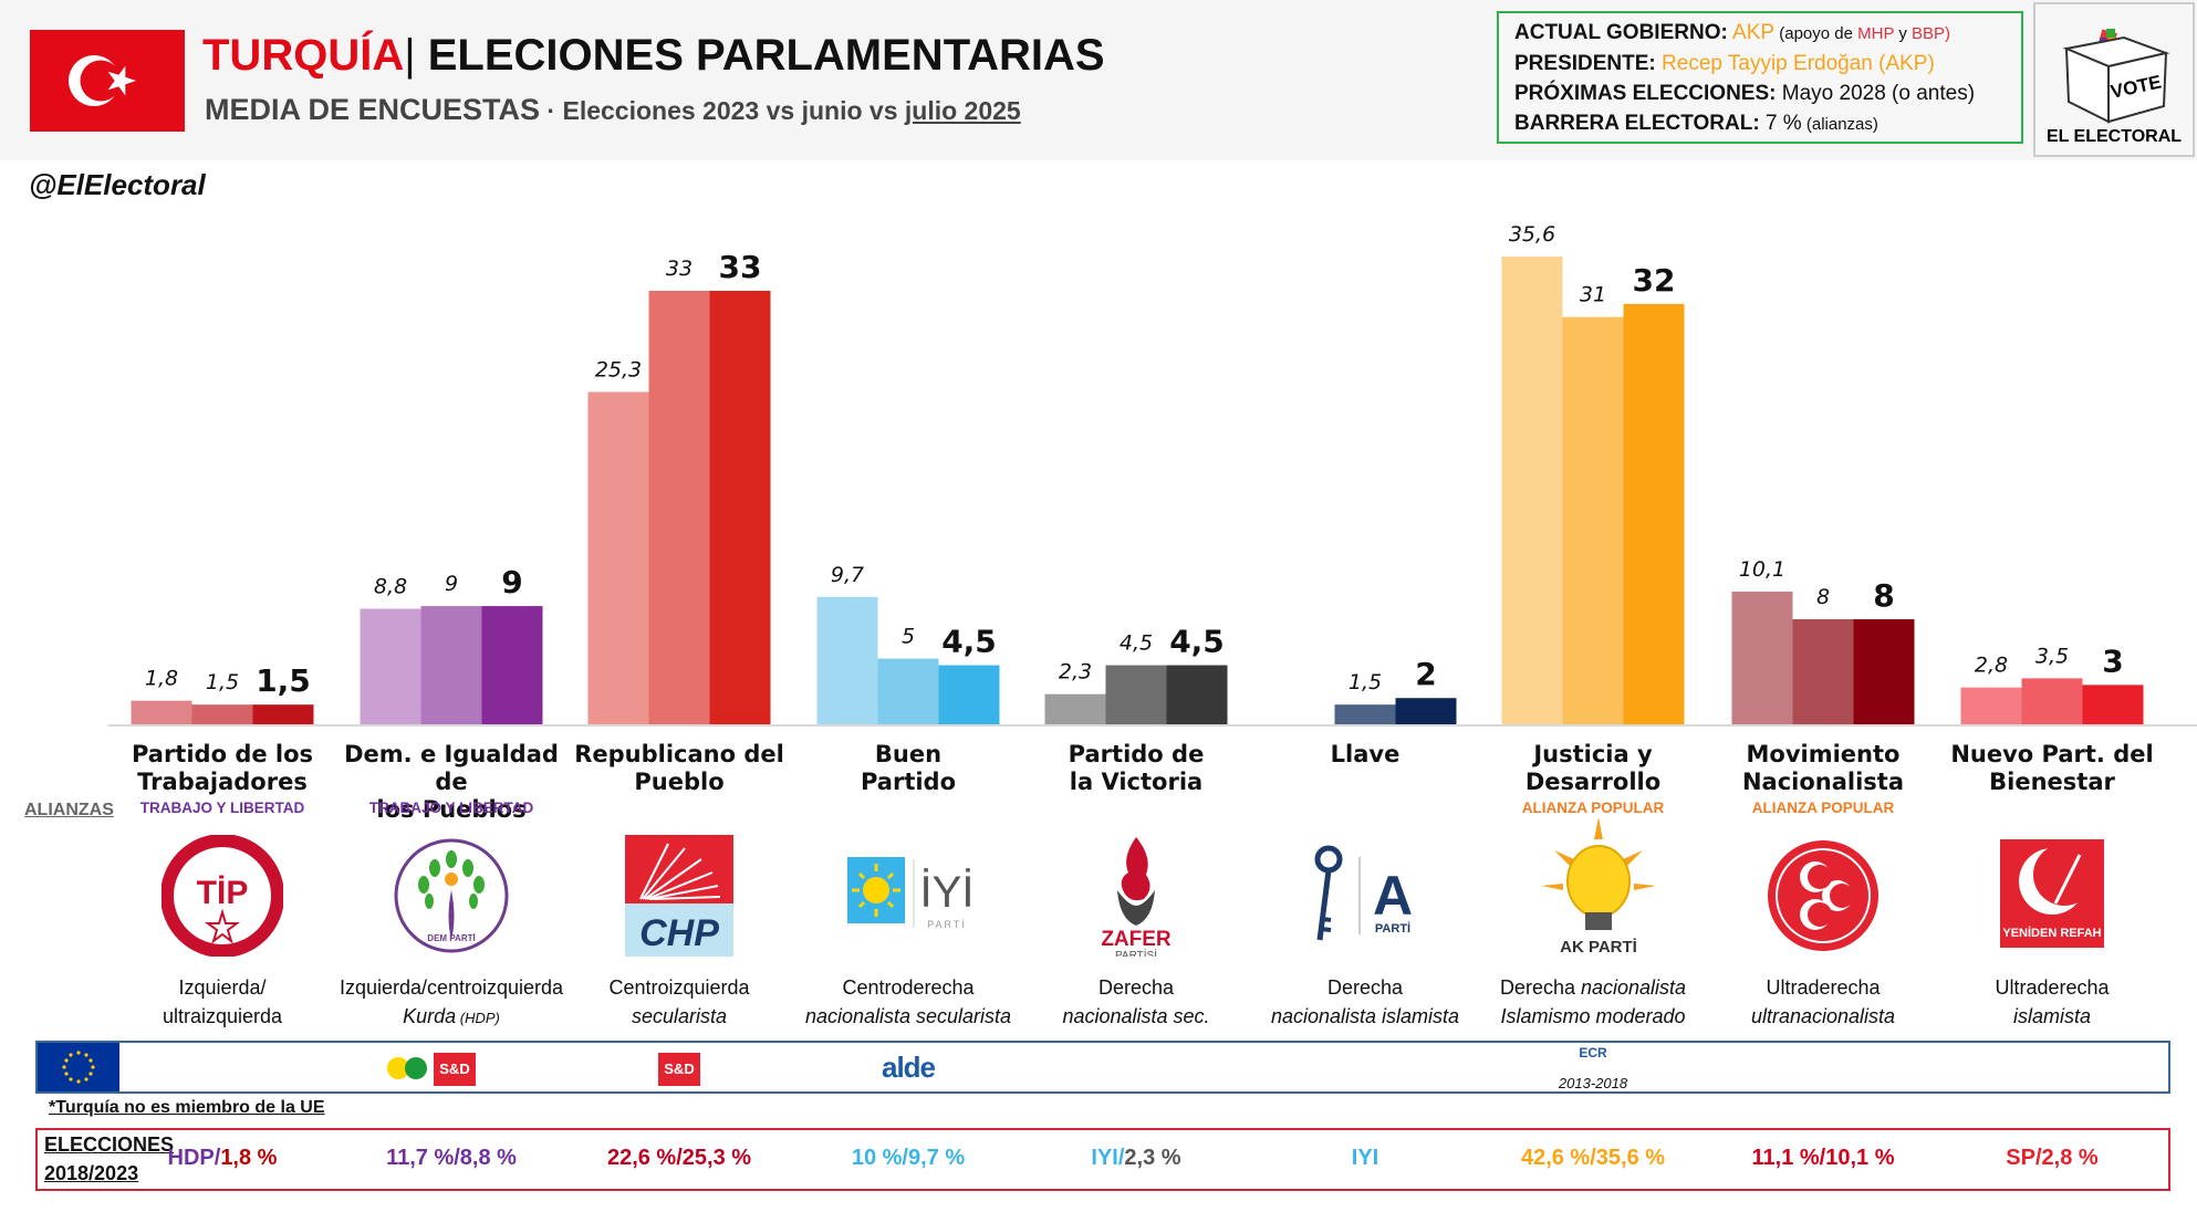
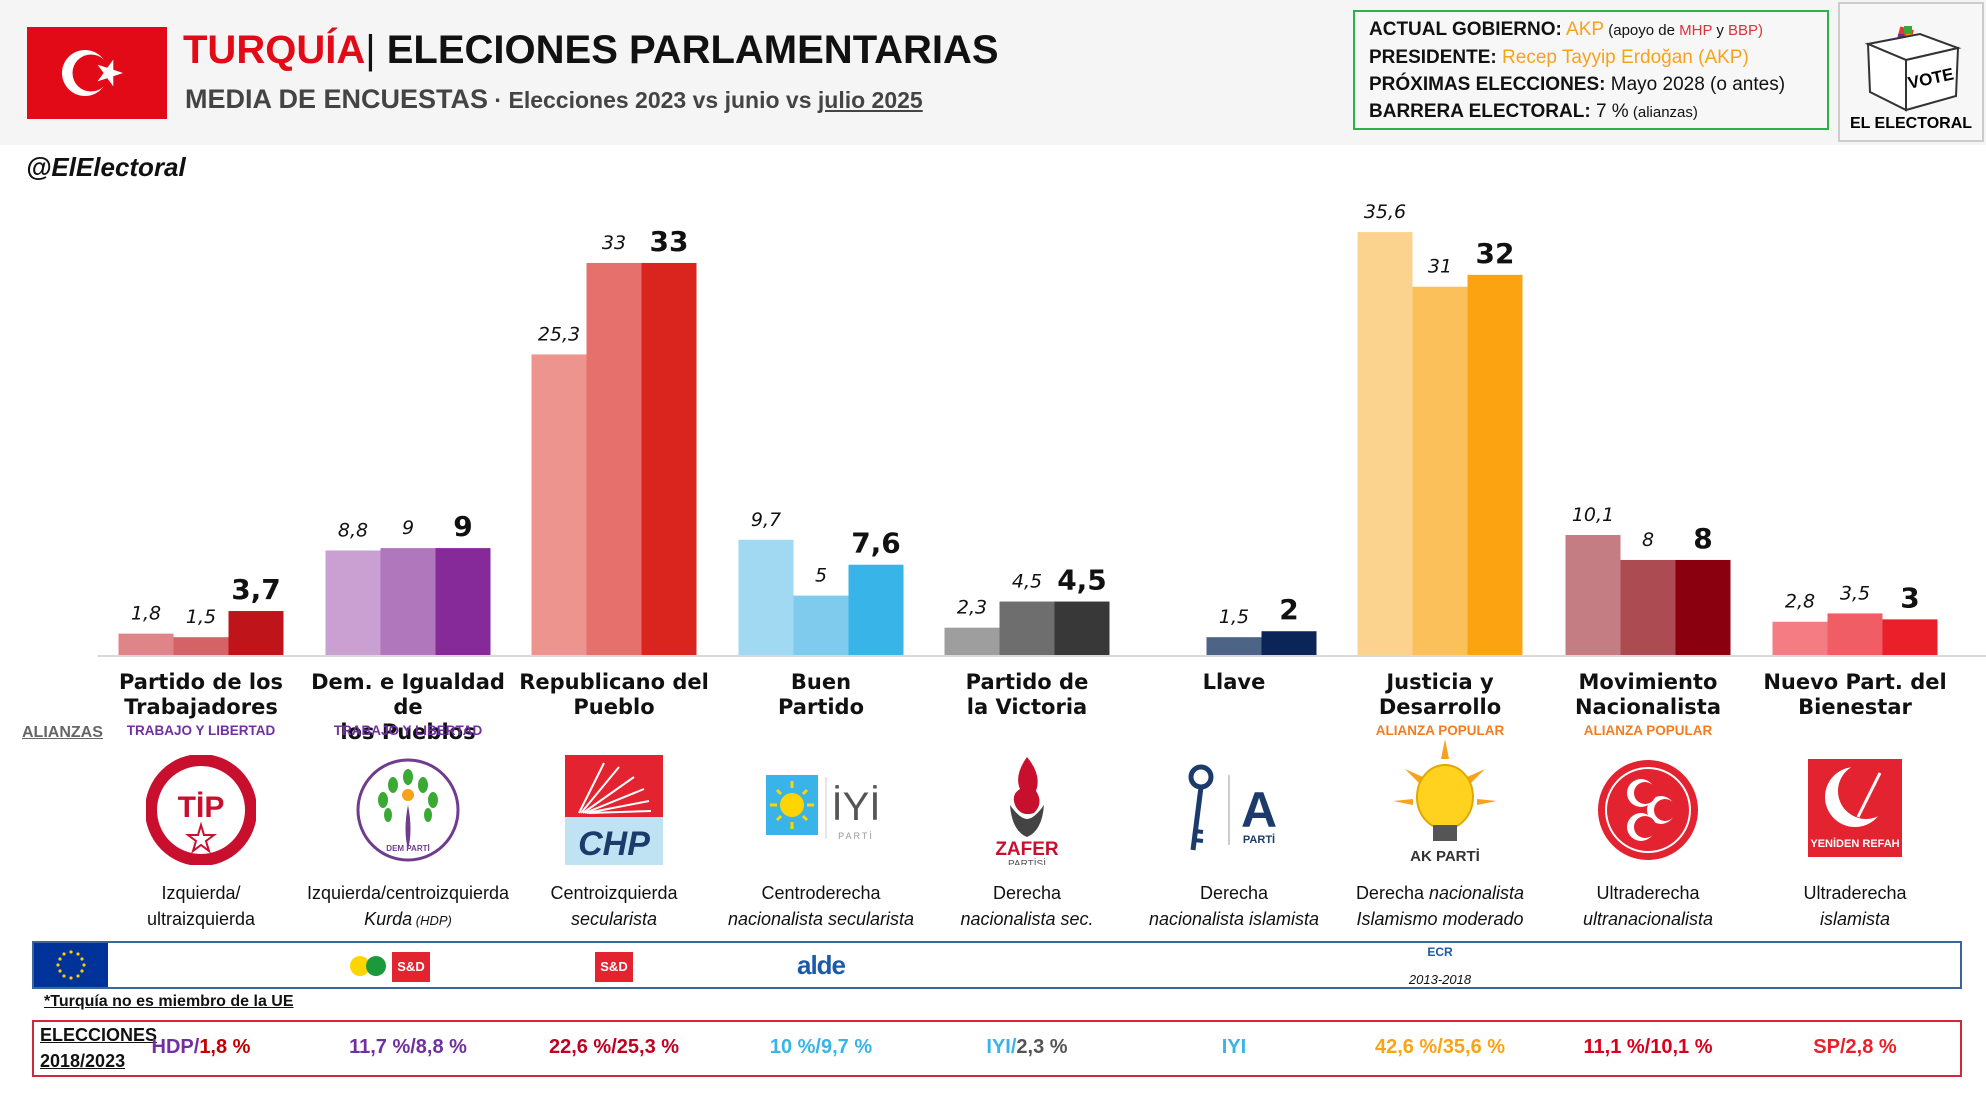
julio 2025/Partido de los Trabajadores: 1,5 -> 3,7
julio 2025/Buen Partido: 4,5 -> 7,6
